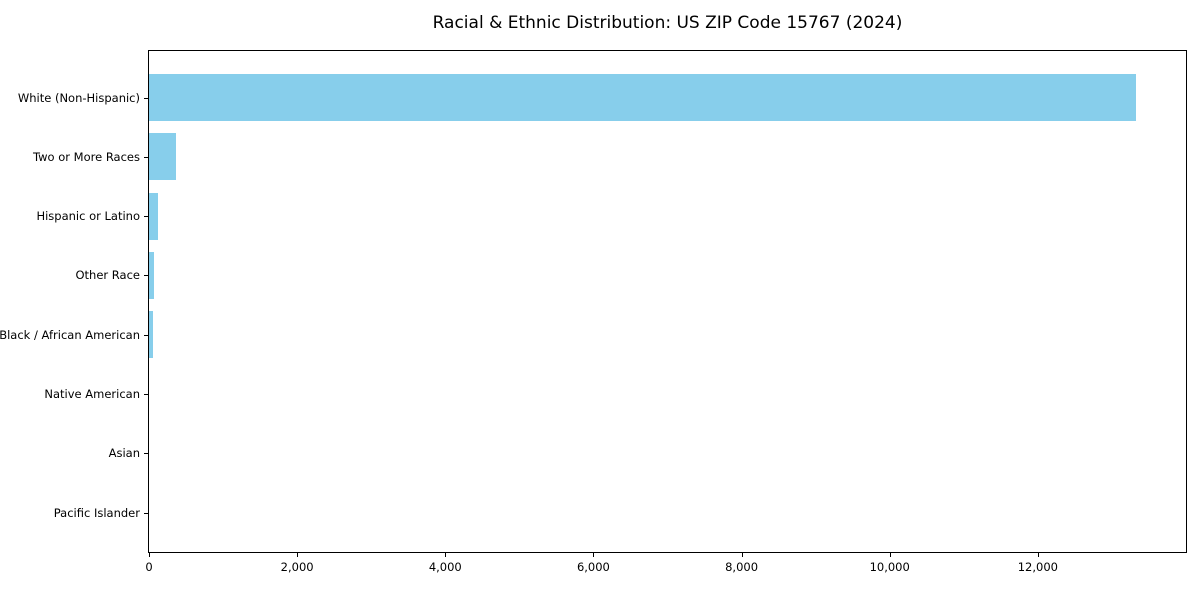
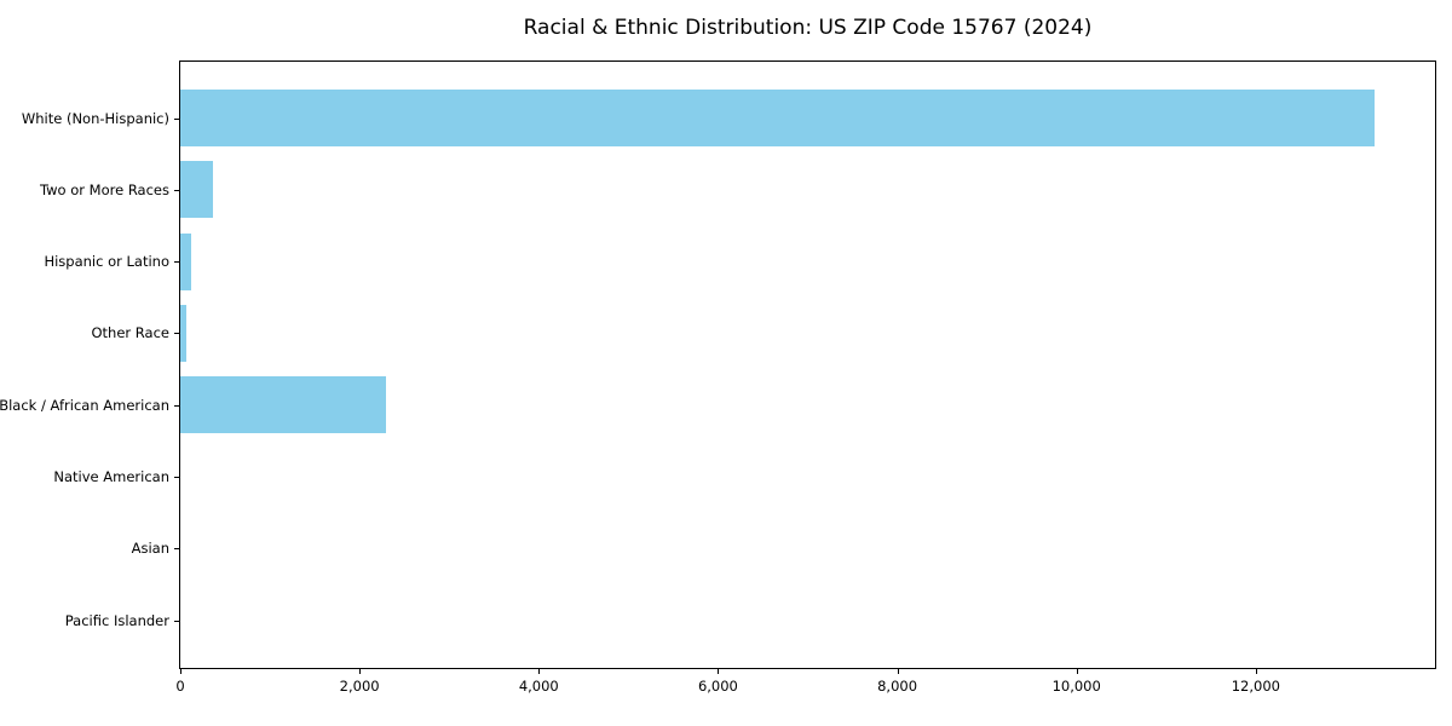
Black / African American: 100 -> 2300
